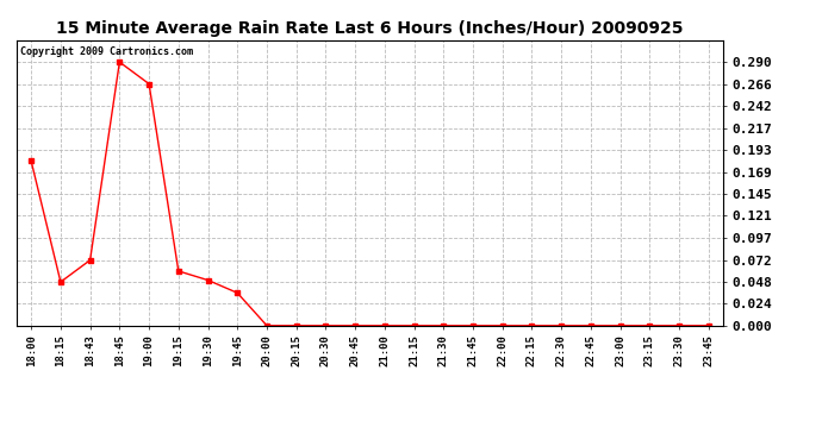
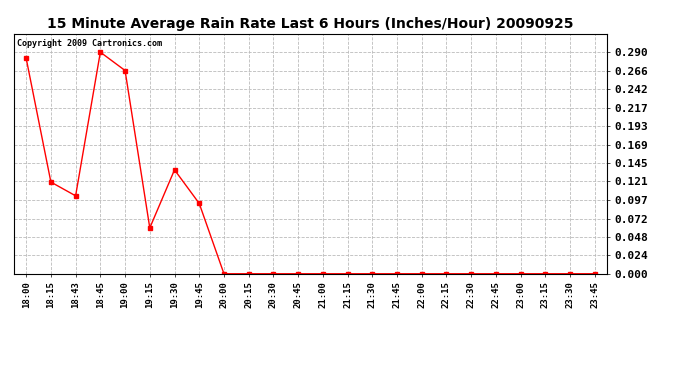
18:00: 0.181 -> 0.282
18:15: 0.048 -> 0.120
18:43: 0.072 -> 0.102
19:30: 0.050 -> 0.136
19:45: 0.036 -> 0.092
